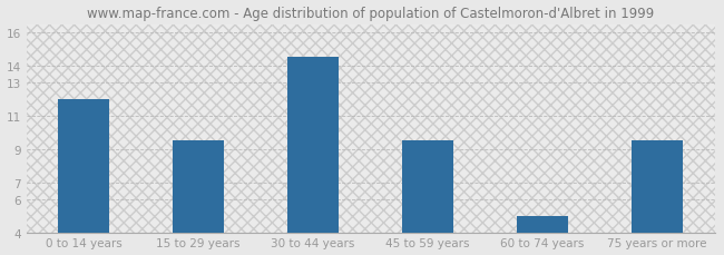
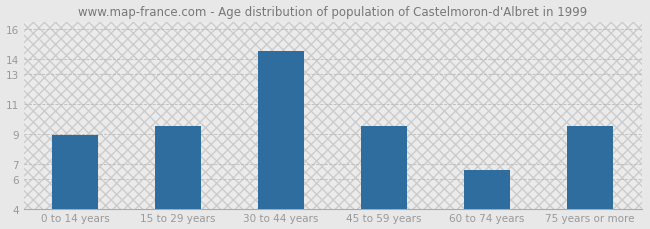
0 to 14 years: 12.0 -> 8.9
60 to 74 years: 5.0 -> 6.6
